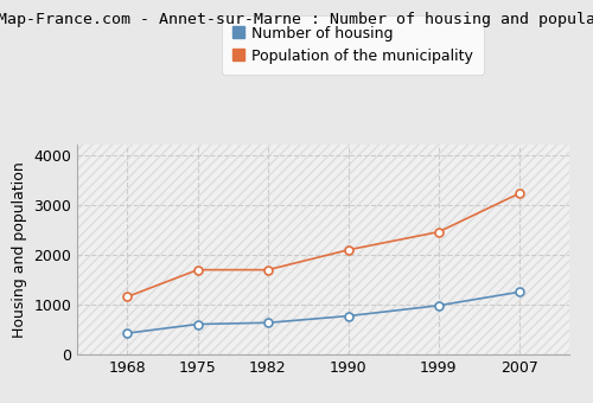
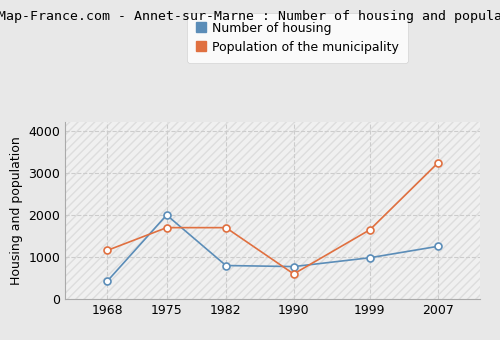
Number of housing/1975: 610 -> 2000
Number of housing/1982: 640 -> 800
Population of the municipality/1990: 2100 -> 600
Population of the municipality/1999: 2460 -> 1650
